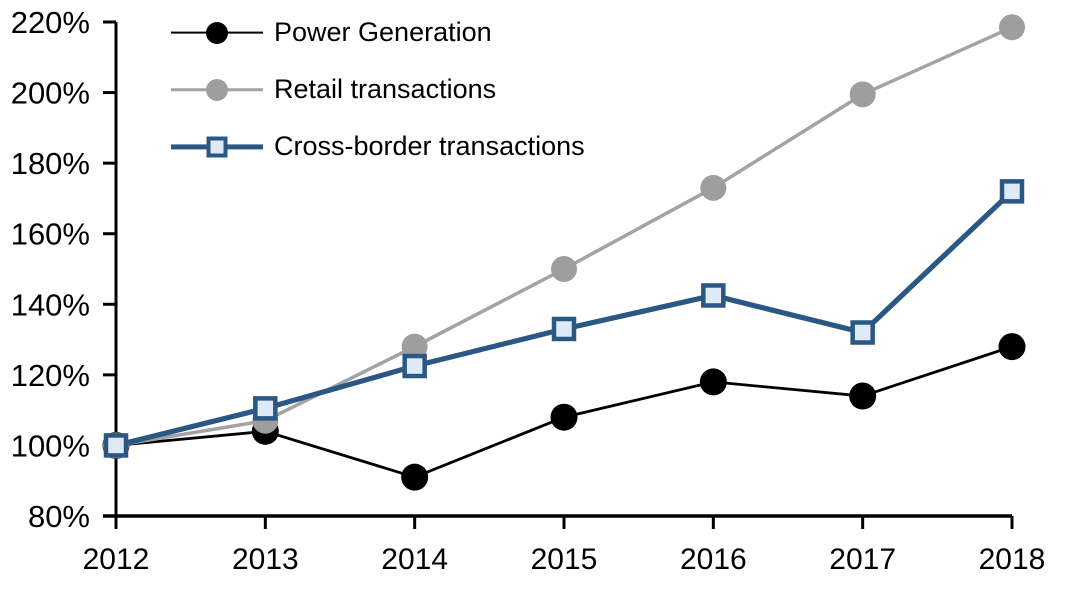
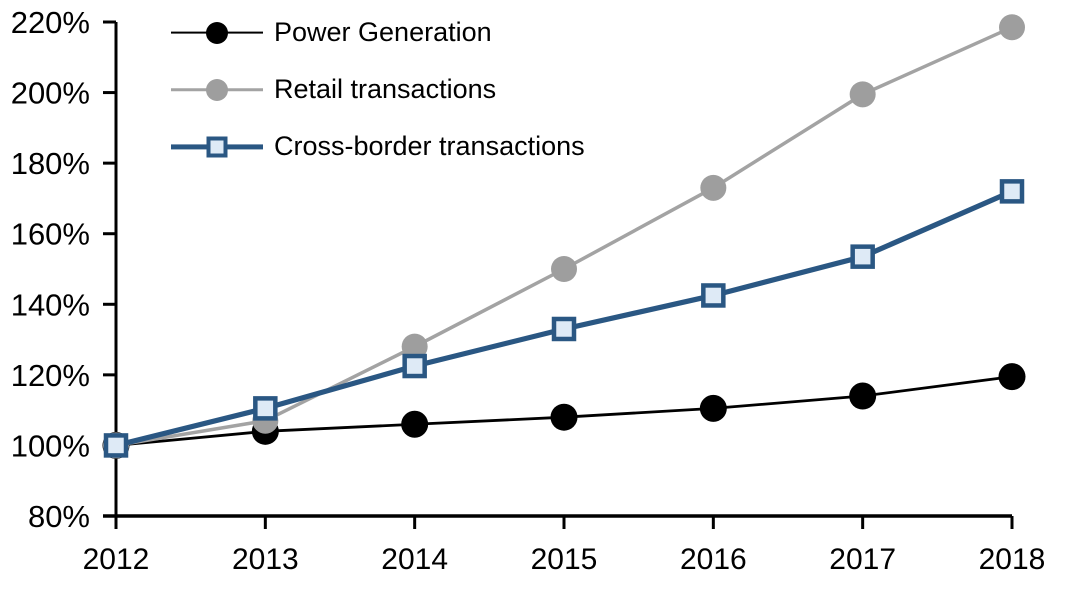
Power Generation/2014: 91% -> 106%
Power Generation/2016: 118% -> 110%
Cross-border transactions/2017: 132% -> 154%
Power Generation/2018: 128% -> 120%
